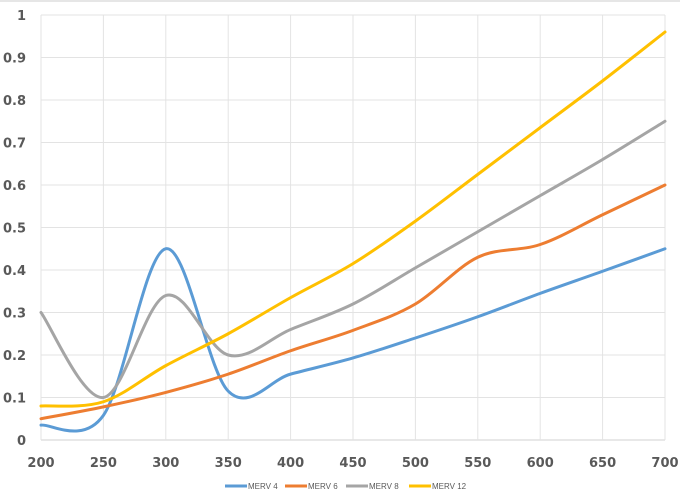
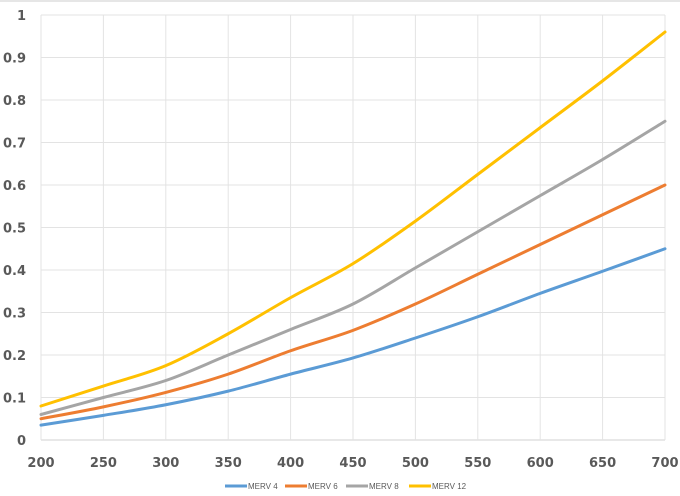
MERV 8/200: 0.30 -> 0.06
MERV 12/250: 0.09 -> 0.13
MERV 4/300: 0.45 -> 0.08
MERV 8/300: 0.34 -> 0.14
MERV 6/550: 0.43 -> 0.39
